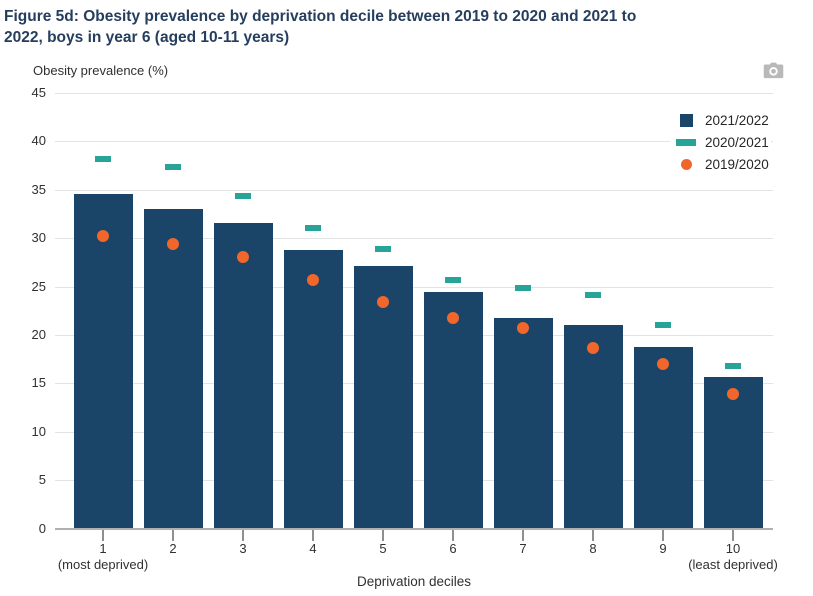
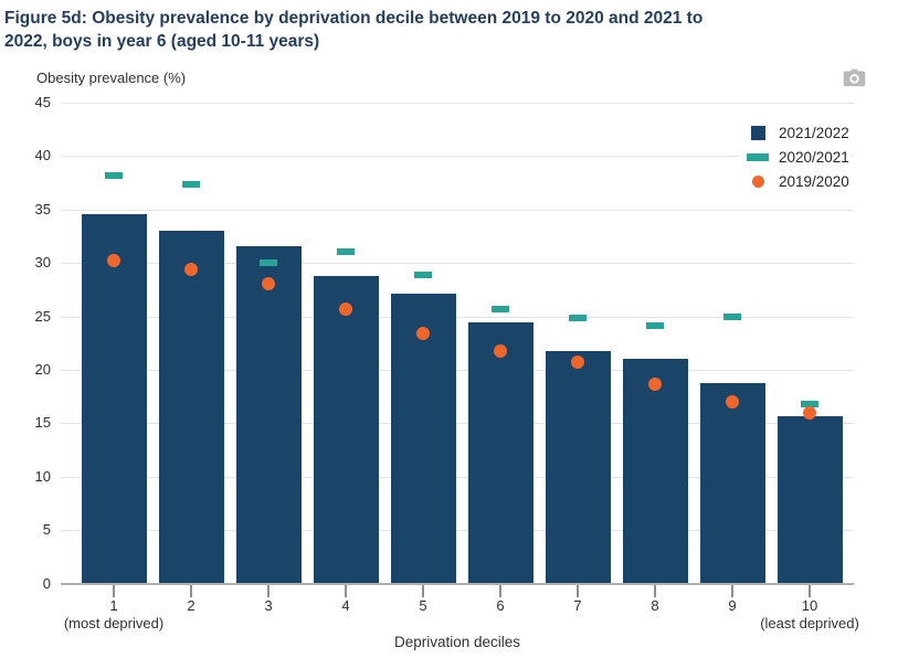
2020/2021/3: 34 -> 30
2020/2021/9: 21 -> 25
2019/2020/10: 14 -> 16
